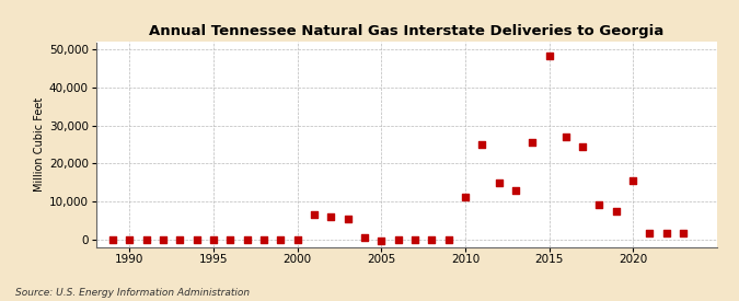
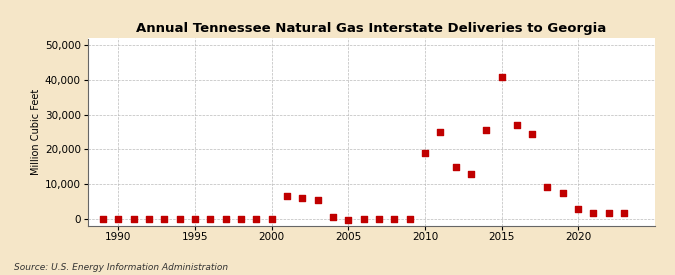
2010: 11,000 -> 19,000
2015: 48,500 -> 41,000
2020: 15,500 -> 2,800
